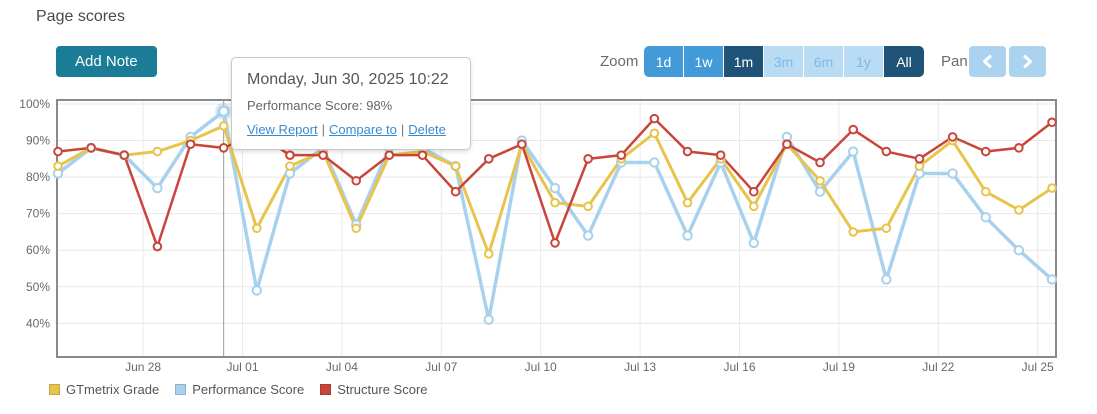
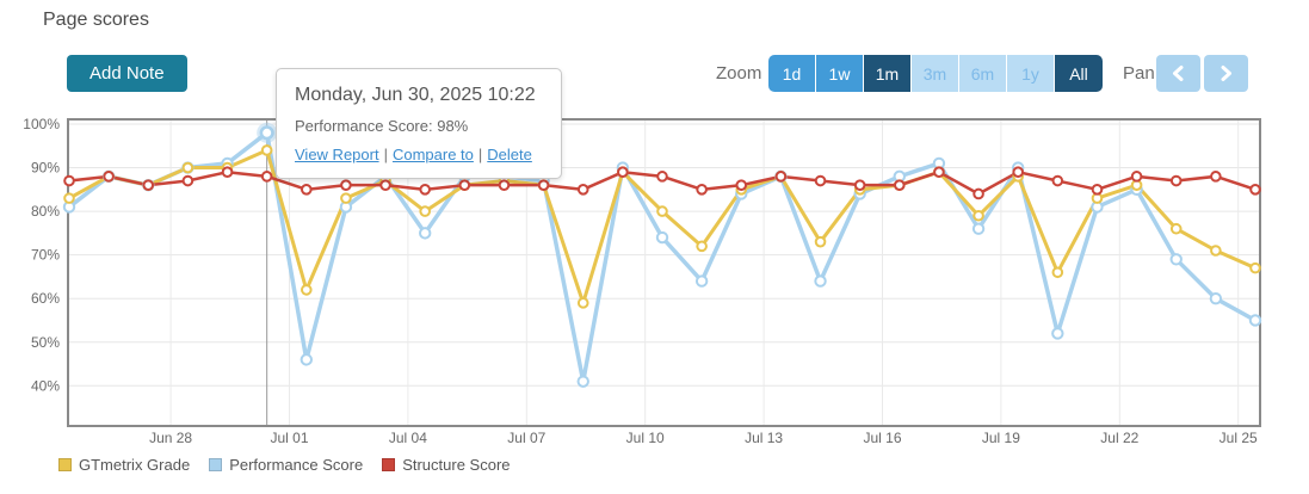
GTmetrix Grade/Jun 28: 87% -> 90%
Performance Score/Jun 28: 77% -> 90%
Structure Score/Jun 28: 61% -> 87%
GTmetrix Grade/Jul 01: 66% -> 62%
Performance Score/Jul 01: 49% -> 46%
Structure Score/Jul 01: 92% -> 85%
GTmetrix Grade/Jul 04: 66% -> 80%
Performance Score/Jul 04: 67% -> 75%
Structure Score/Jul 04: 79% -> 85%
GTmetrix Grade/Jul 07: 83% -> 86%
Performance Score/Jul 07: 83% -> 87%
Structure Score/Jul 07: 76% -> 86%
GTmetrix Grade/Jul 10: 73% -> 80%
Performance Score/Jul 10: 77% -> 74%
Structure Score/Jul 10: 62% -> 88%
GTmetrix Grade/Jul 13: 92% -> 88%
Performance Score/Jul 13: 84% -> 88%
Structure Score/Jul 13: 96% -> 88%
GTmetrix Grade/Jul 16: 72% -> 86%
Performance Score/Jul 16: 62% -> 88%
Structure Score/Jul 16: 76% -> 86%
GTmetrix Grade/Jul 19: 65% -> 88%
Performance Score/Jul 19: 87% -> 90%
Structure Score/Jul 19: 93% -> 89%
GTmetrix Grade/Jul 22: 90% -> 86%
Performance Score/Jul 22: 81% -> 85%
Structure Score/Jul 22: 91% -> 88%
GTmetrix Grade/Jul 25: 77% -> 67%
Performance Score/Jul 25: 52% -> 55%
Structure Score/Jul 25: 95% -> 85%
